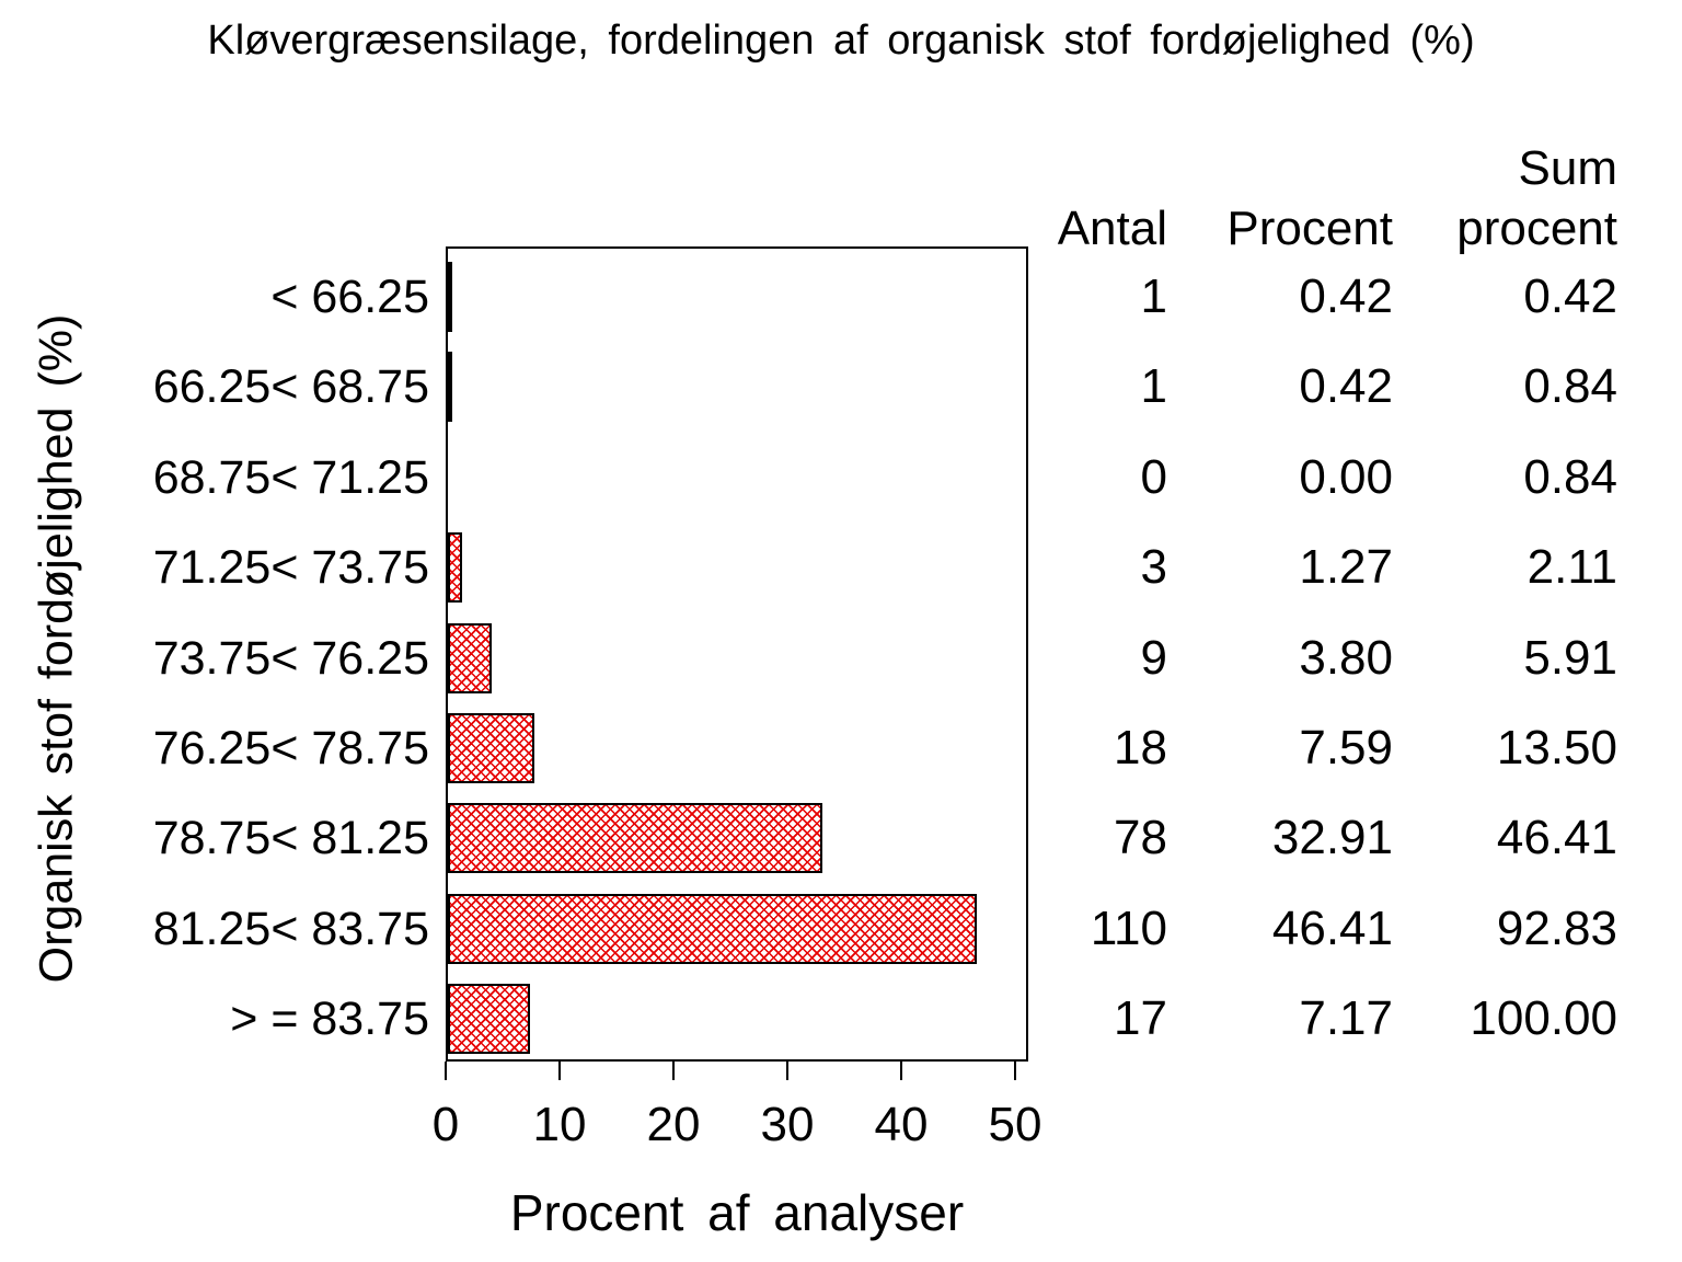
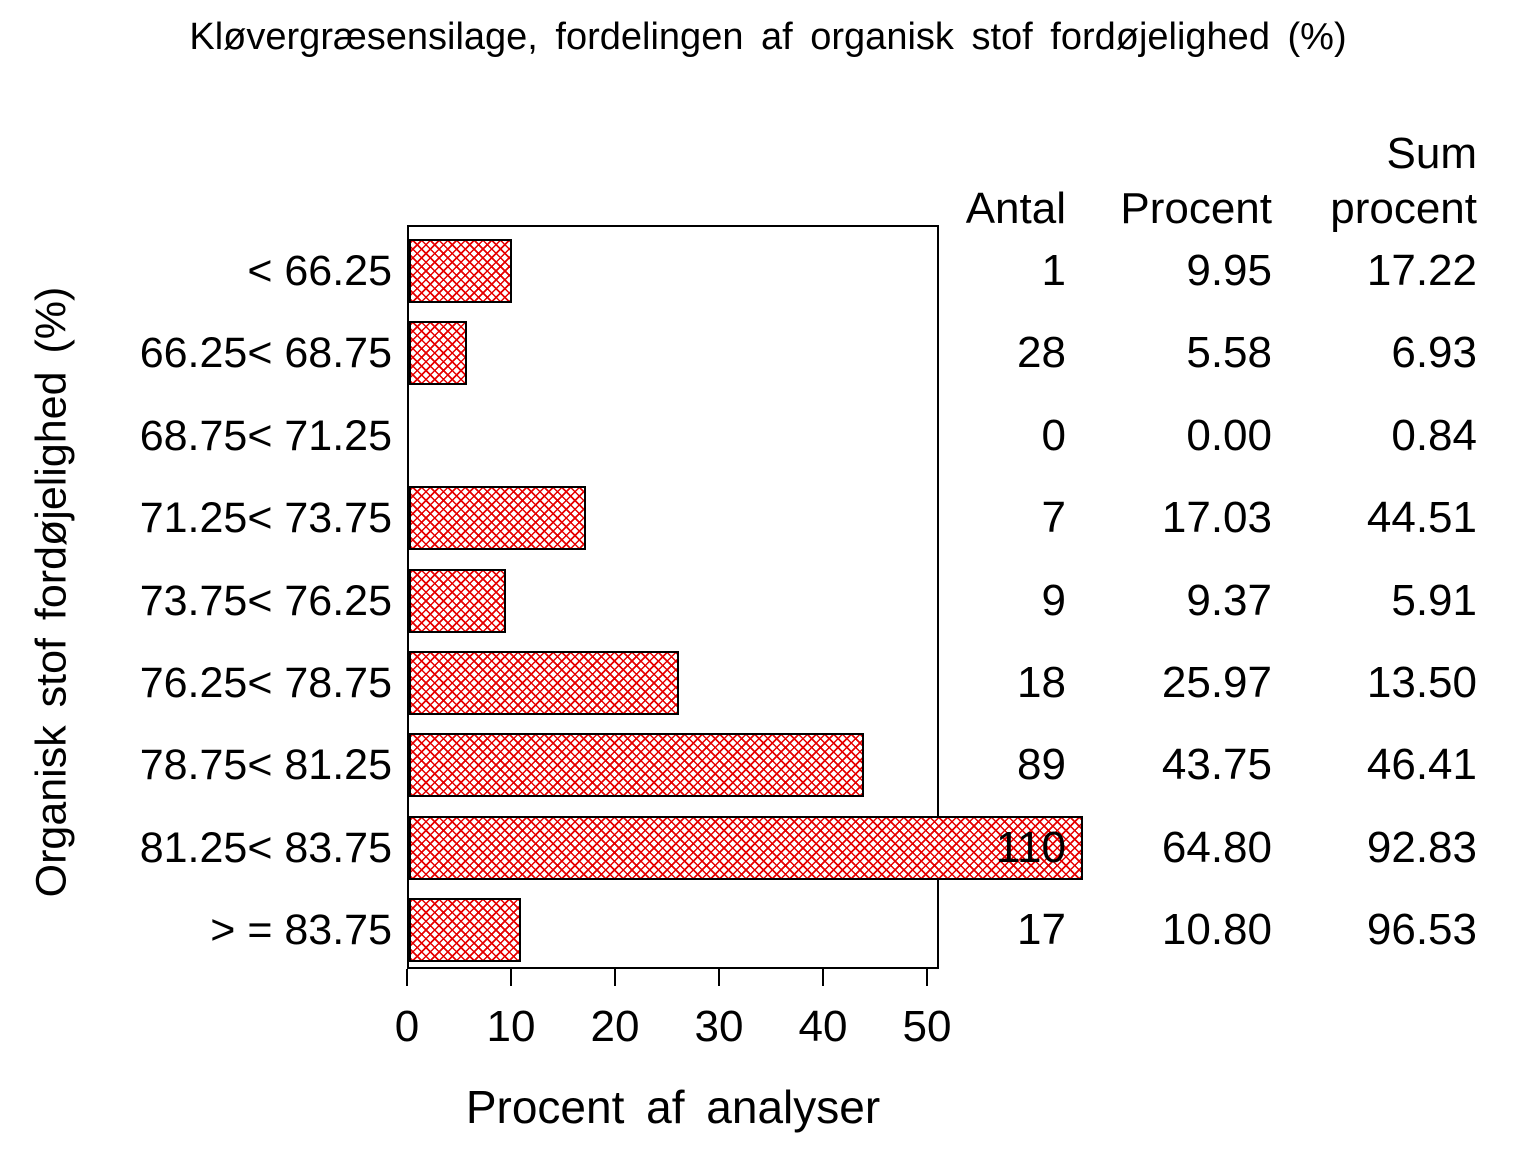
Procent/< 66.25: 0.42 -> 9.95
Sum procent/< 66.25: 0.42 -> 17.22
Antal/66.25< 68.75: 1 -> 28
Procent/66.25< 68.75: 0.42 -> 5.58
Sum procent/66.25< 68.75: 0.84 -> 6.93
Antal/71.25< 73.75: 3 -> 7
Procent/71.25< 73.75: 1.27 -> 17.03
Sum procent/71.25< 73.75: 2.11 -> 44.51
Procent/73.75< 76.25: 3.80 -> 9.37
Procent/76.25< 78.75: 7.59 -> 25.97
Antal/78.75< 81.25: 78 -> 89
Procent/78.75< 81.25: 32.91 -> 43.75
Procent/81.25< 83.75: 46.41 -> 64.80
Procent/> = 83.75: 7.17 -> 10.80
Sum procent/> = 83.75: 100.00 -> 96.53
